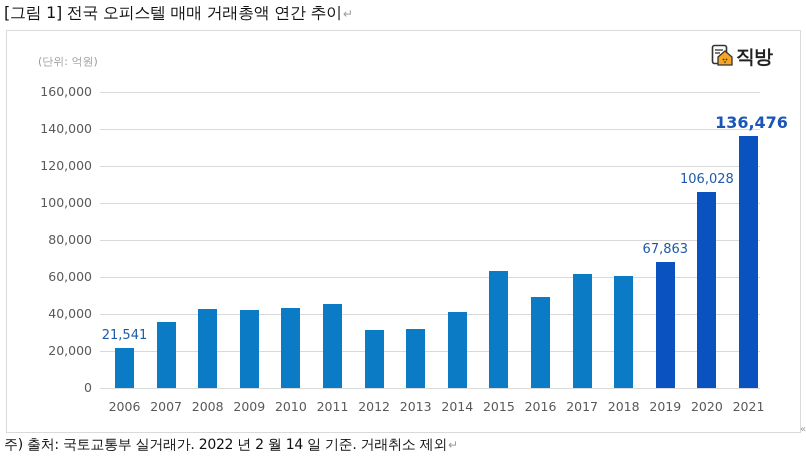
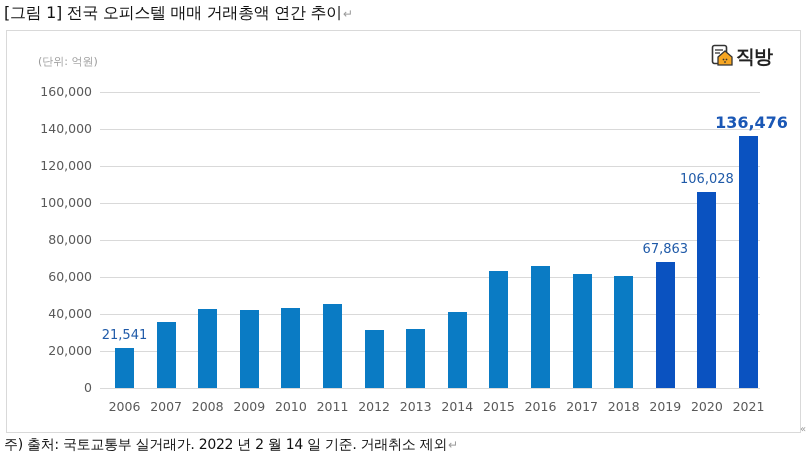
2016: 49000 -> 66000
